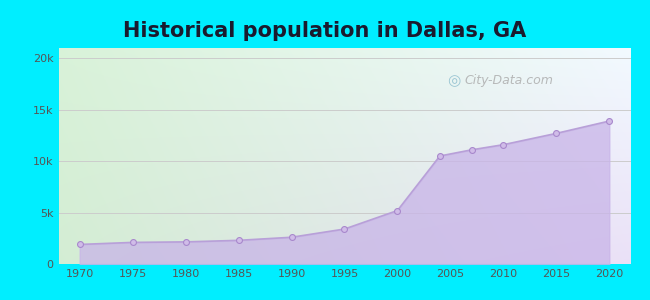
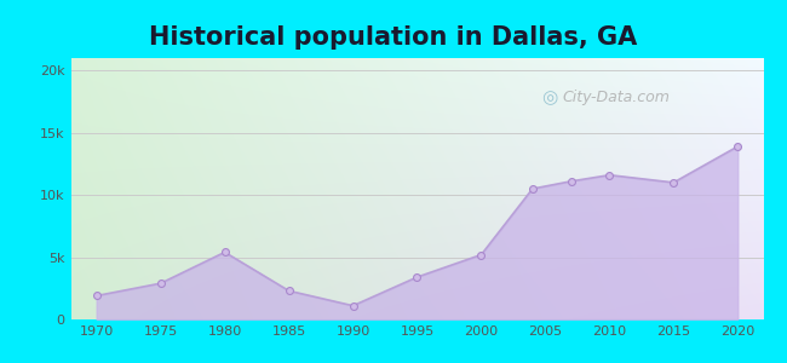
1975: 2.1k -> 2.9k
1980: 2.2k -> 5.4k
1990: 2.6k -> 1.1k
2015: 12.7k -> 11.0k
